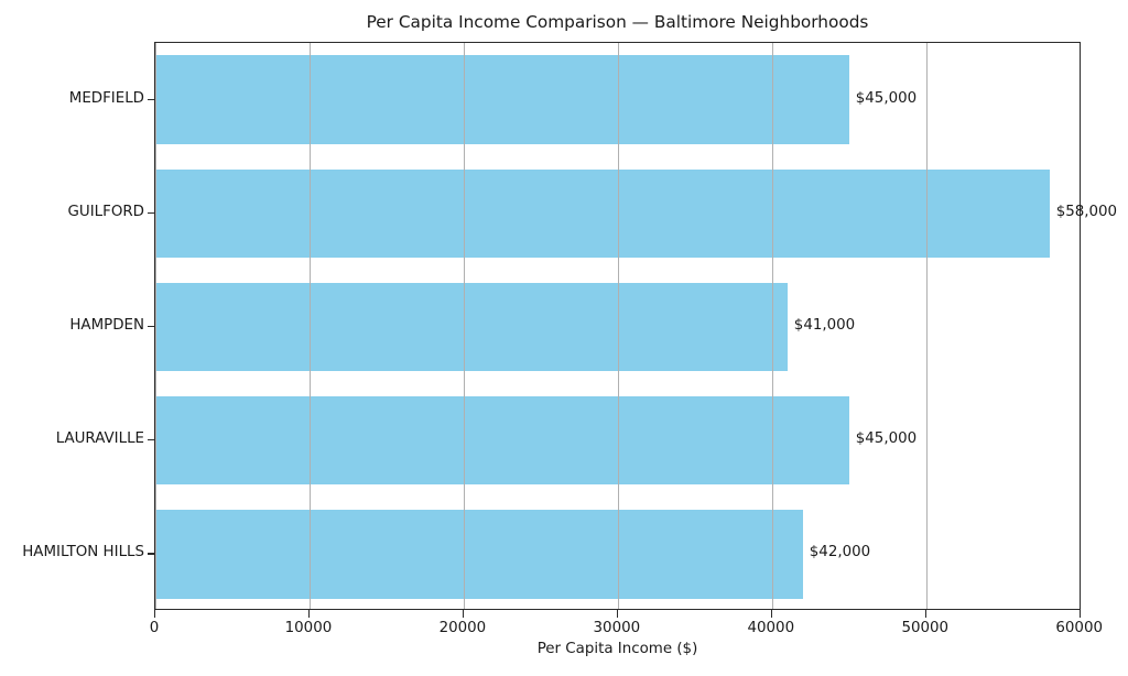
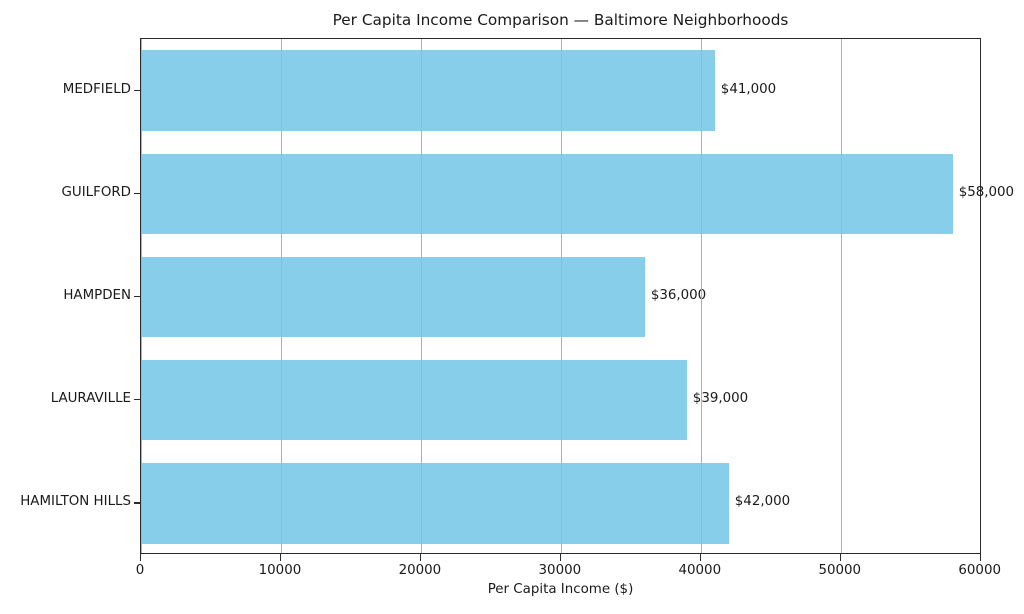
LAURAVILLE: $45,000 -> $39,000
HAMPDEN: $41,000 -> $36,000
MEDFIELD: $45,000 -> $41,000
